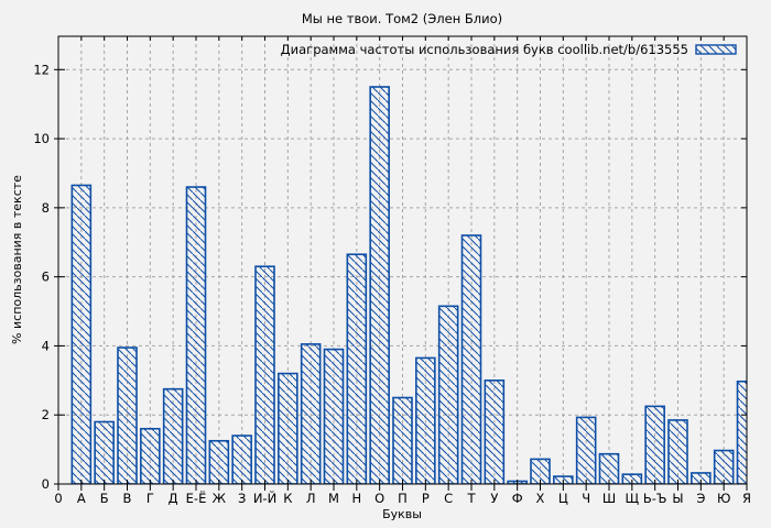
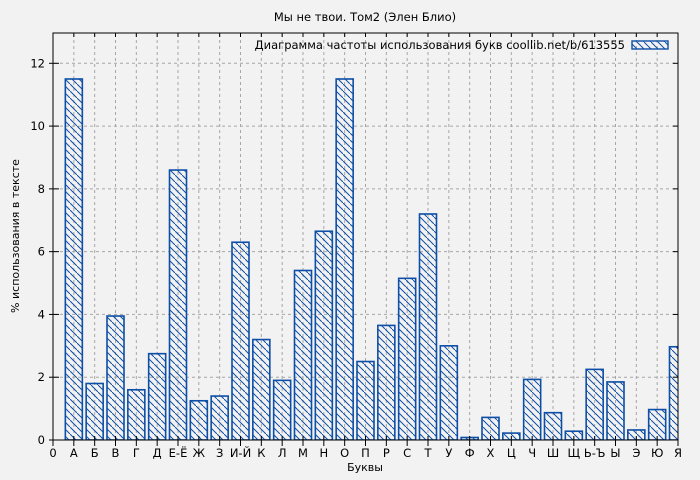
А: 8.7 -> 11.5
Л: 4.0 -> 1.9
М: 3.9 -> 5.4
